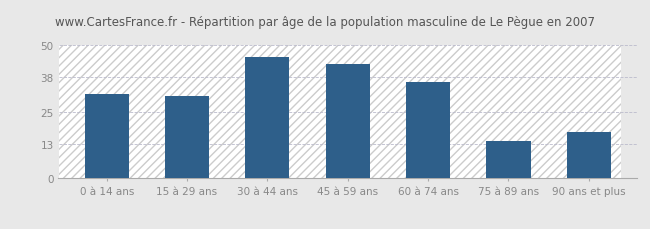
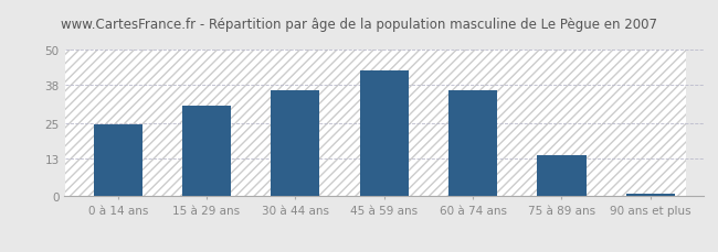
0 à 14 ans: 31.5 -> 24.5
30 à 44 ans: 45.5 -> 36.0
90 ans et plus: 17.5 -> 0.8
